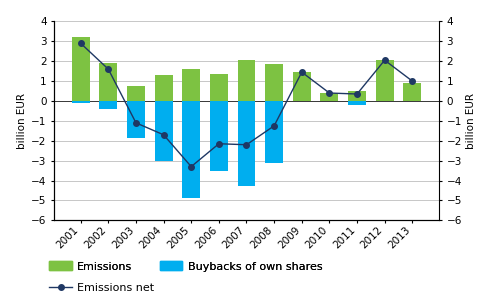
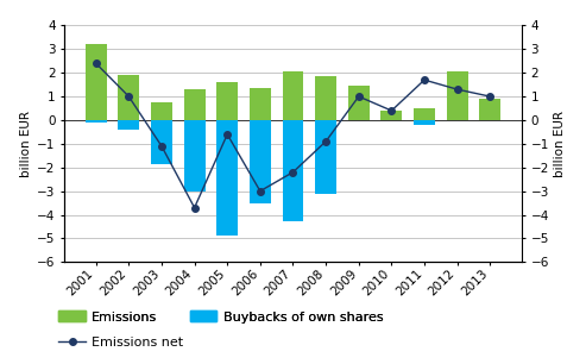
Emissions net/2001: 2.9 -> 2.4
Emissions net/2002: 1.6 -> 1.0
Emissions net/2004: -1.7 -> -3.7
Emissions net/2005: -3.3 -> -0.6
Emissions net/2006: -2.1 -> -3.0
Emissions net/2008: -1.2 -> -0.9
Emissions net/2009: 1.4 -> 1.0
Emissions net/2011: 0.3 -> 1.7
Emissions net/2012: 2.0 -> 1.3
